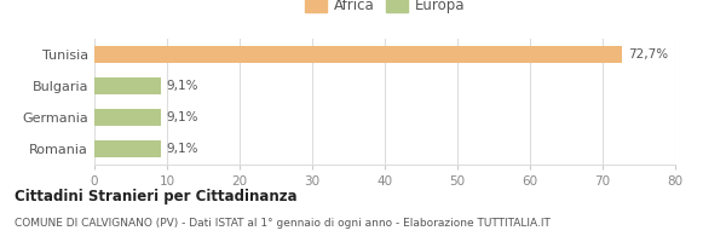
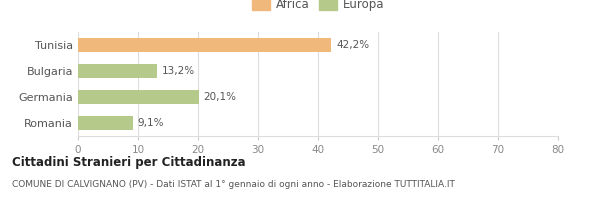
Tunisia: 72,7% -> 42,2%
Bulgaria: 9,1% -> 13,2%
Germania: 9,1% -> 20,1%
